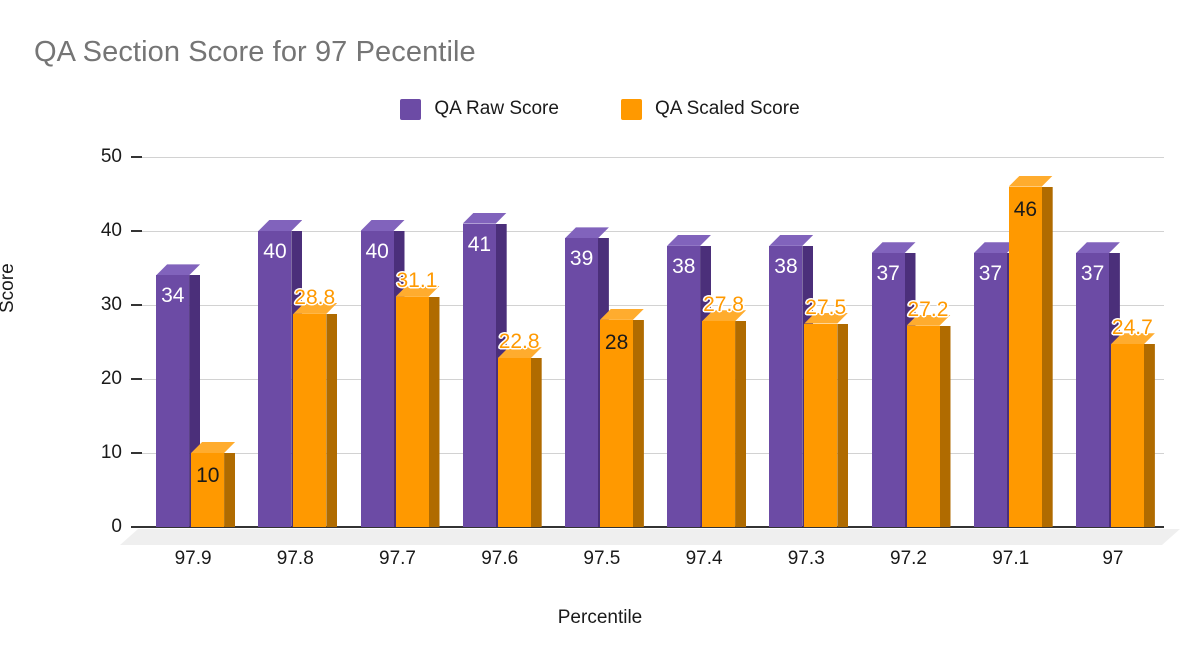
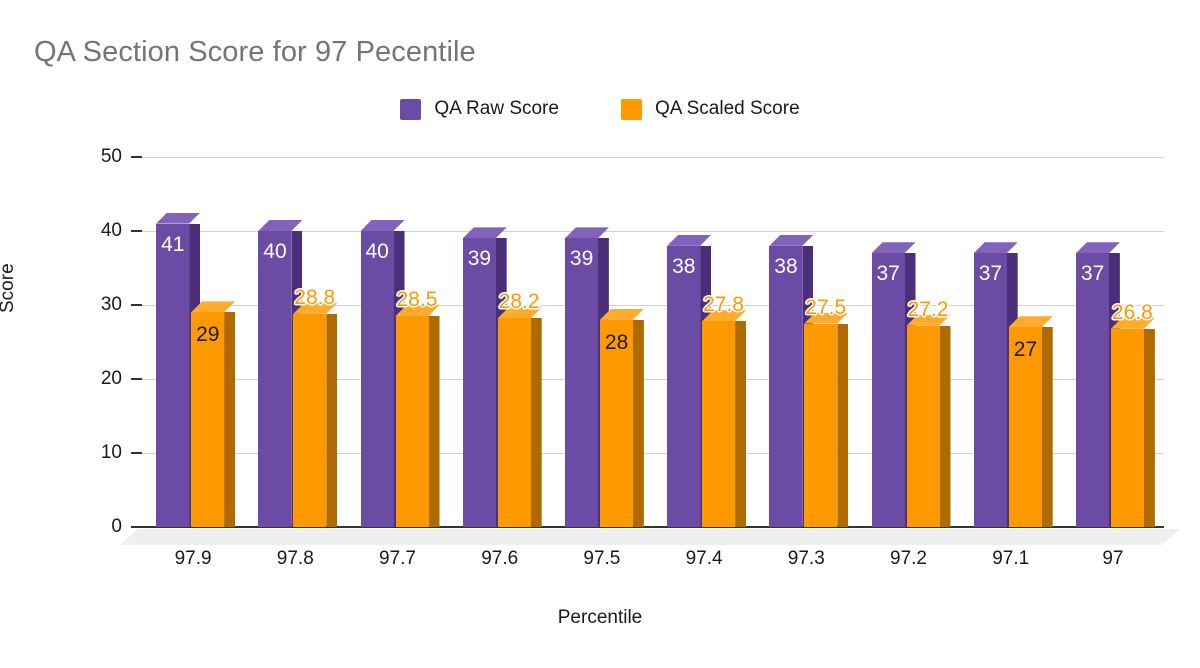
QA Raw Score/97.9: 34 -> 41
QA Scaled Score/97.9: 10 -> 29
QA Scaled Score/97.7: 31.1 -> 28.5
QA Raw Score/97.6: 41 -> 39
QA Scaled Score/97.6: 22.8 -> 28.2
QA Scaled Score/97.1: 46 -> 27
QA Scaled Score/97: 24.7 -> 26.8
